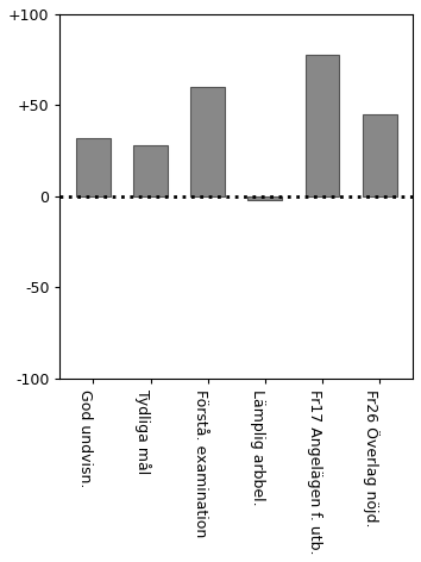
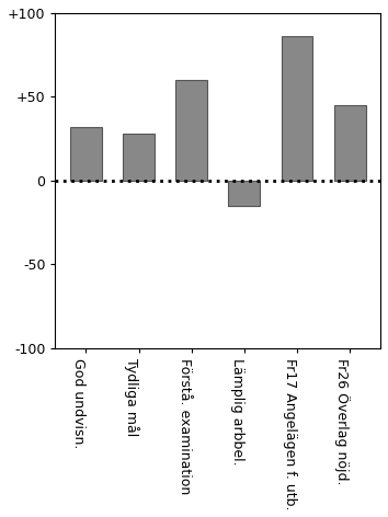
Lämplig arbbel.: -2 -> -15
Fr17 Angelägen f. utb.: 78 -> 86
